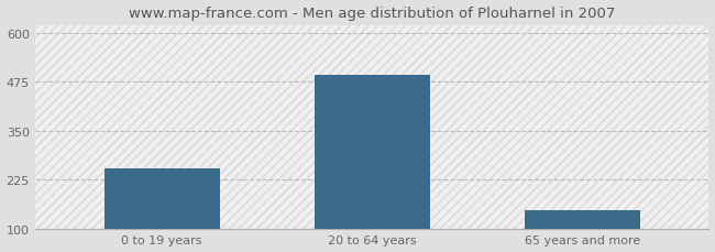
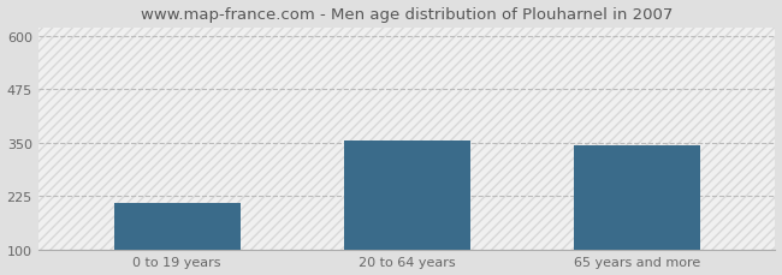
0 to 19 years: 253 -> 210
20 to 64 years: 493 -> 355
65 years and more: 148 -> 345
